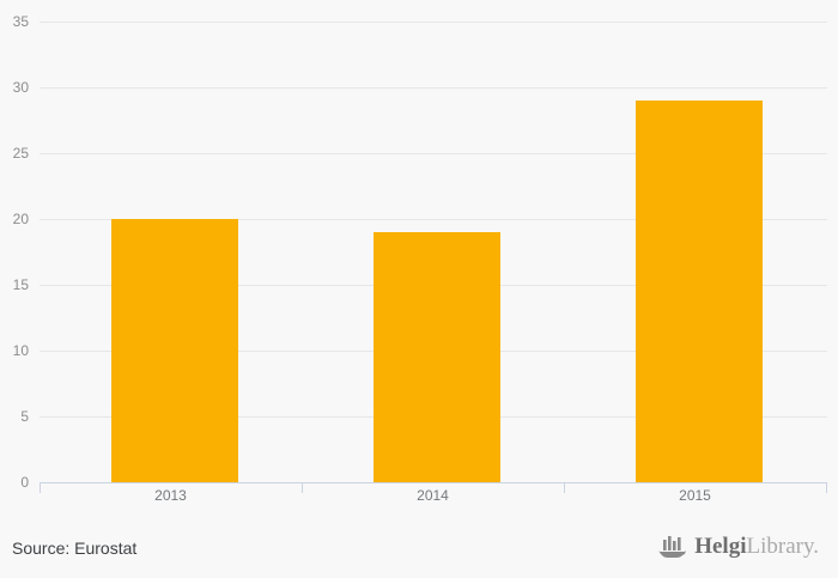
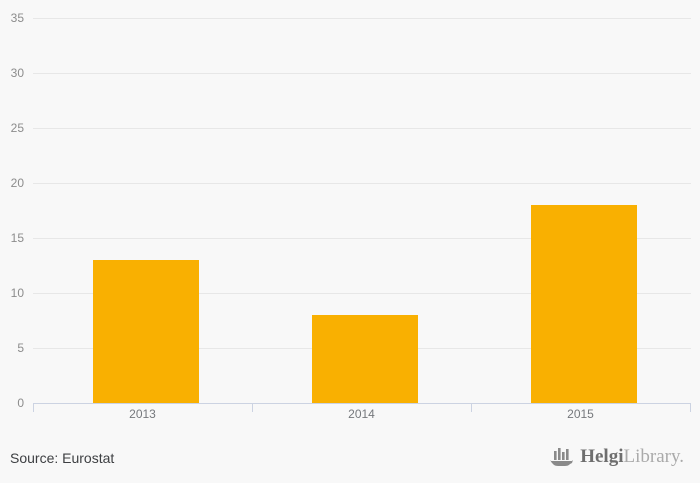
2013: 20 -> 13
2014: 19 -> 8
2015: 29 -> 18
